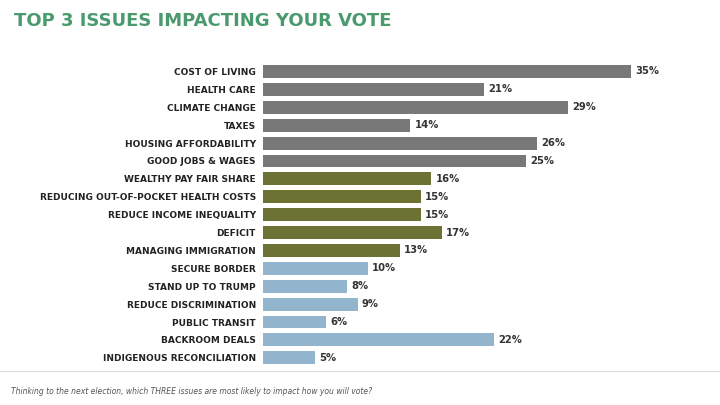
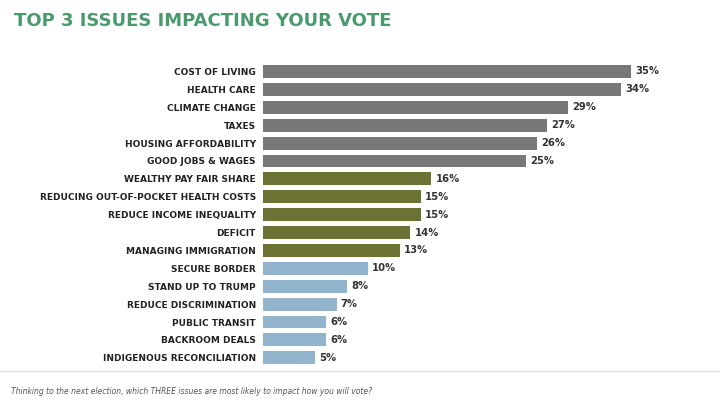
HEALTH CARE: 21% -> 34%
TAXES: 14% -> 27%
DEFICIT: 17% -> 14%
REDUCE DISCRIMINATION: 9% -> 7%
BACKROOM DEALS: 22% -> 6%
